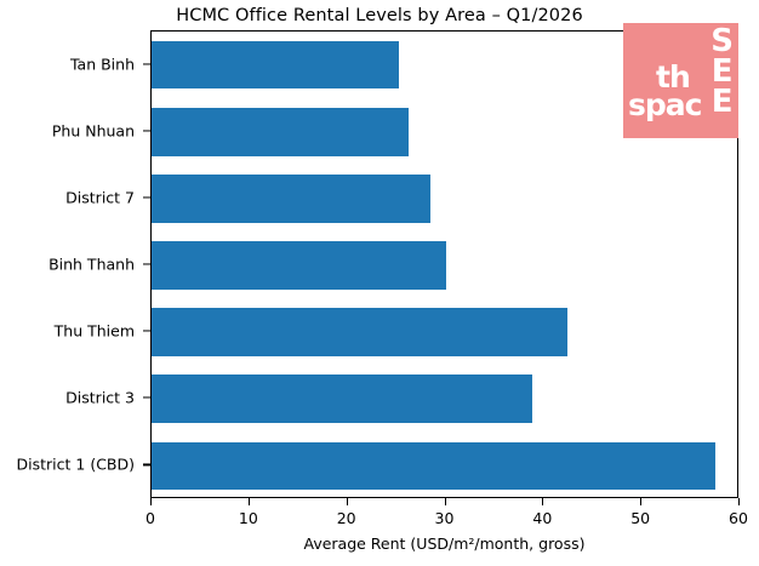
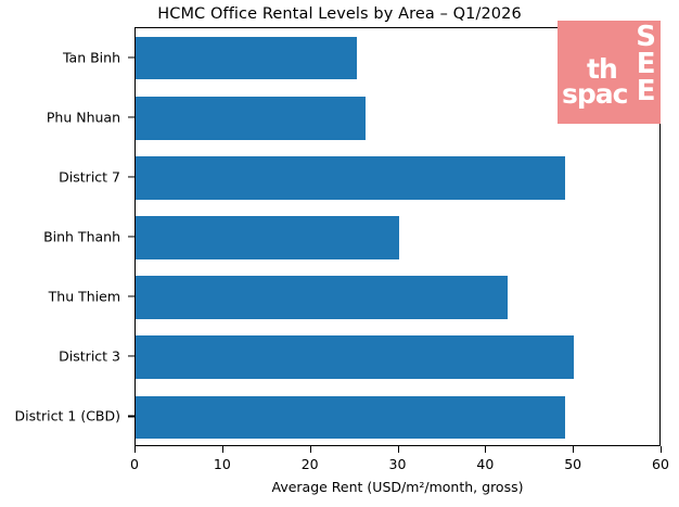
District 1 (CBD): 58 -> 49
District 3: 39 -> 50
District 7: 28 -> 49
